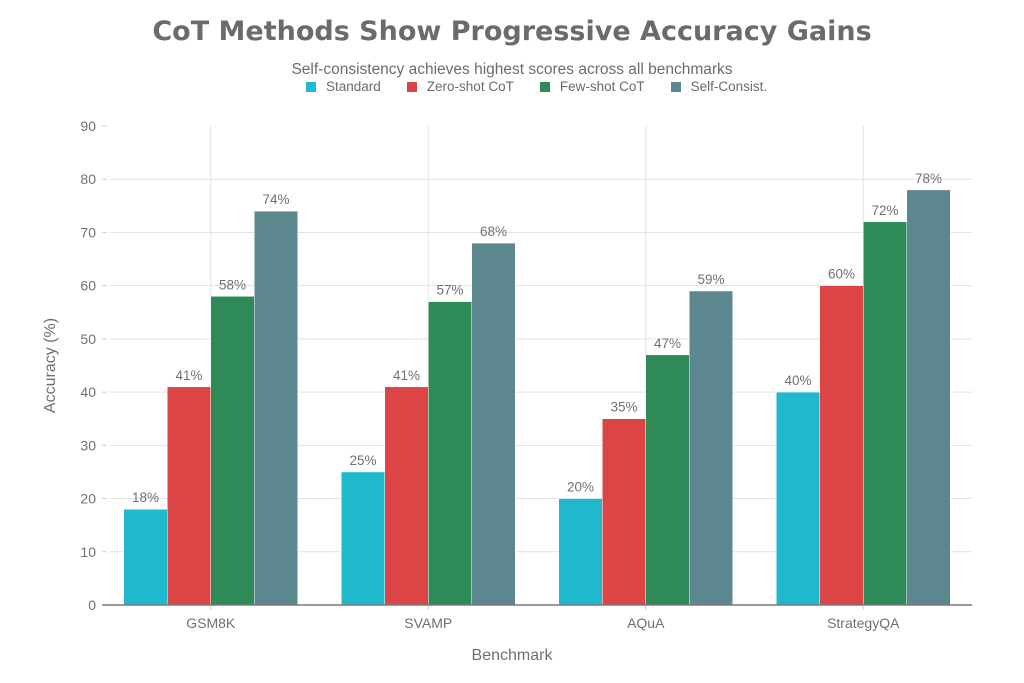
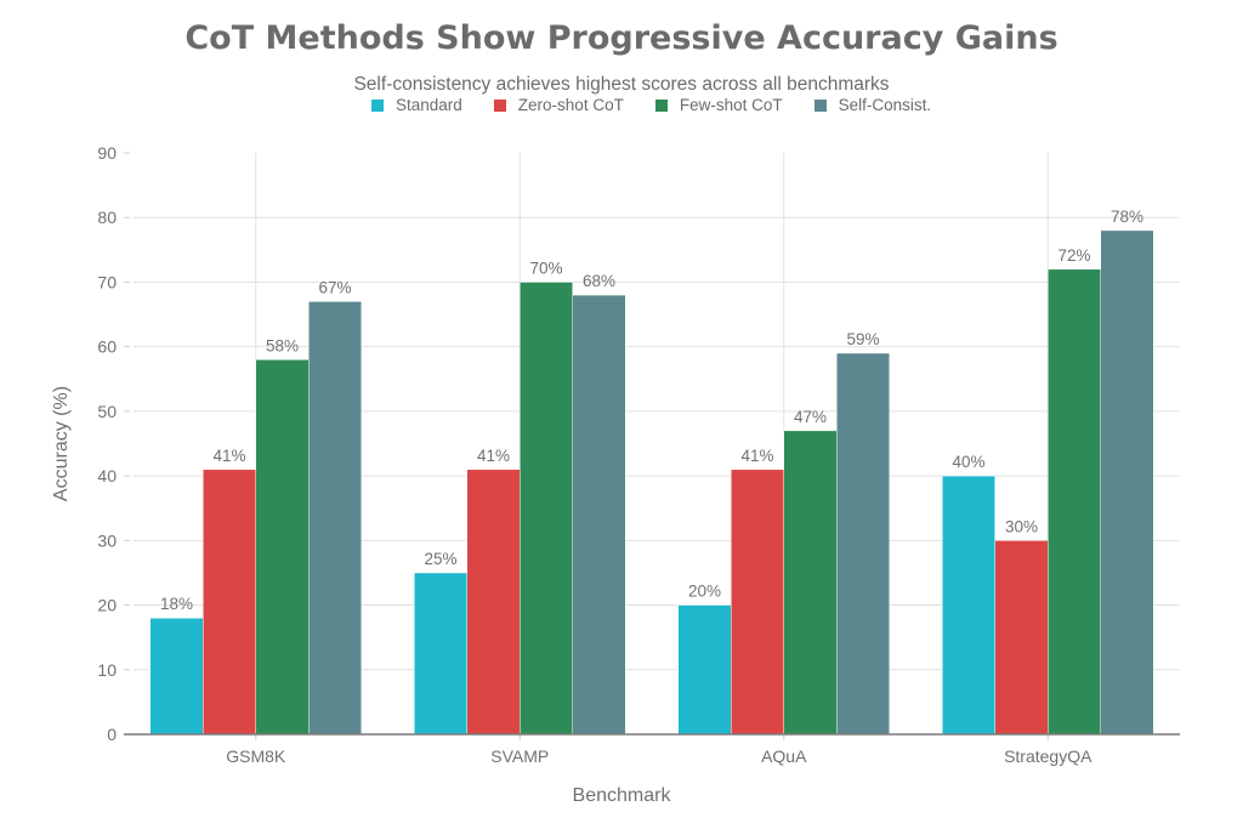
Self-Consist./GSM8K: 74% -> 67%
Few-shot CoT/SVAMP: 57% -> 70%
Zero-shot CoT/AQuA: 35% -> 41%
Zero-shot CoT/StrategyQA: 60% -> 30%
